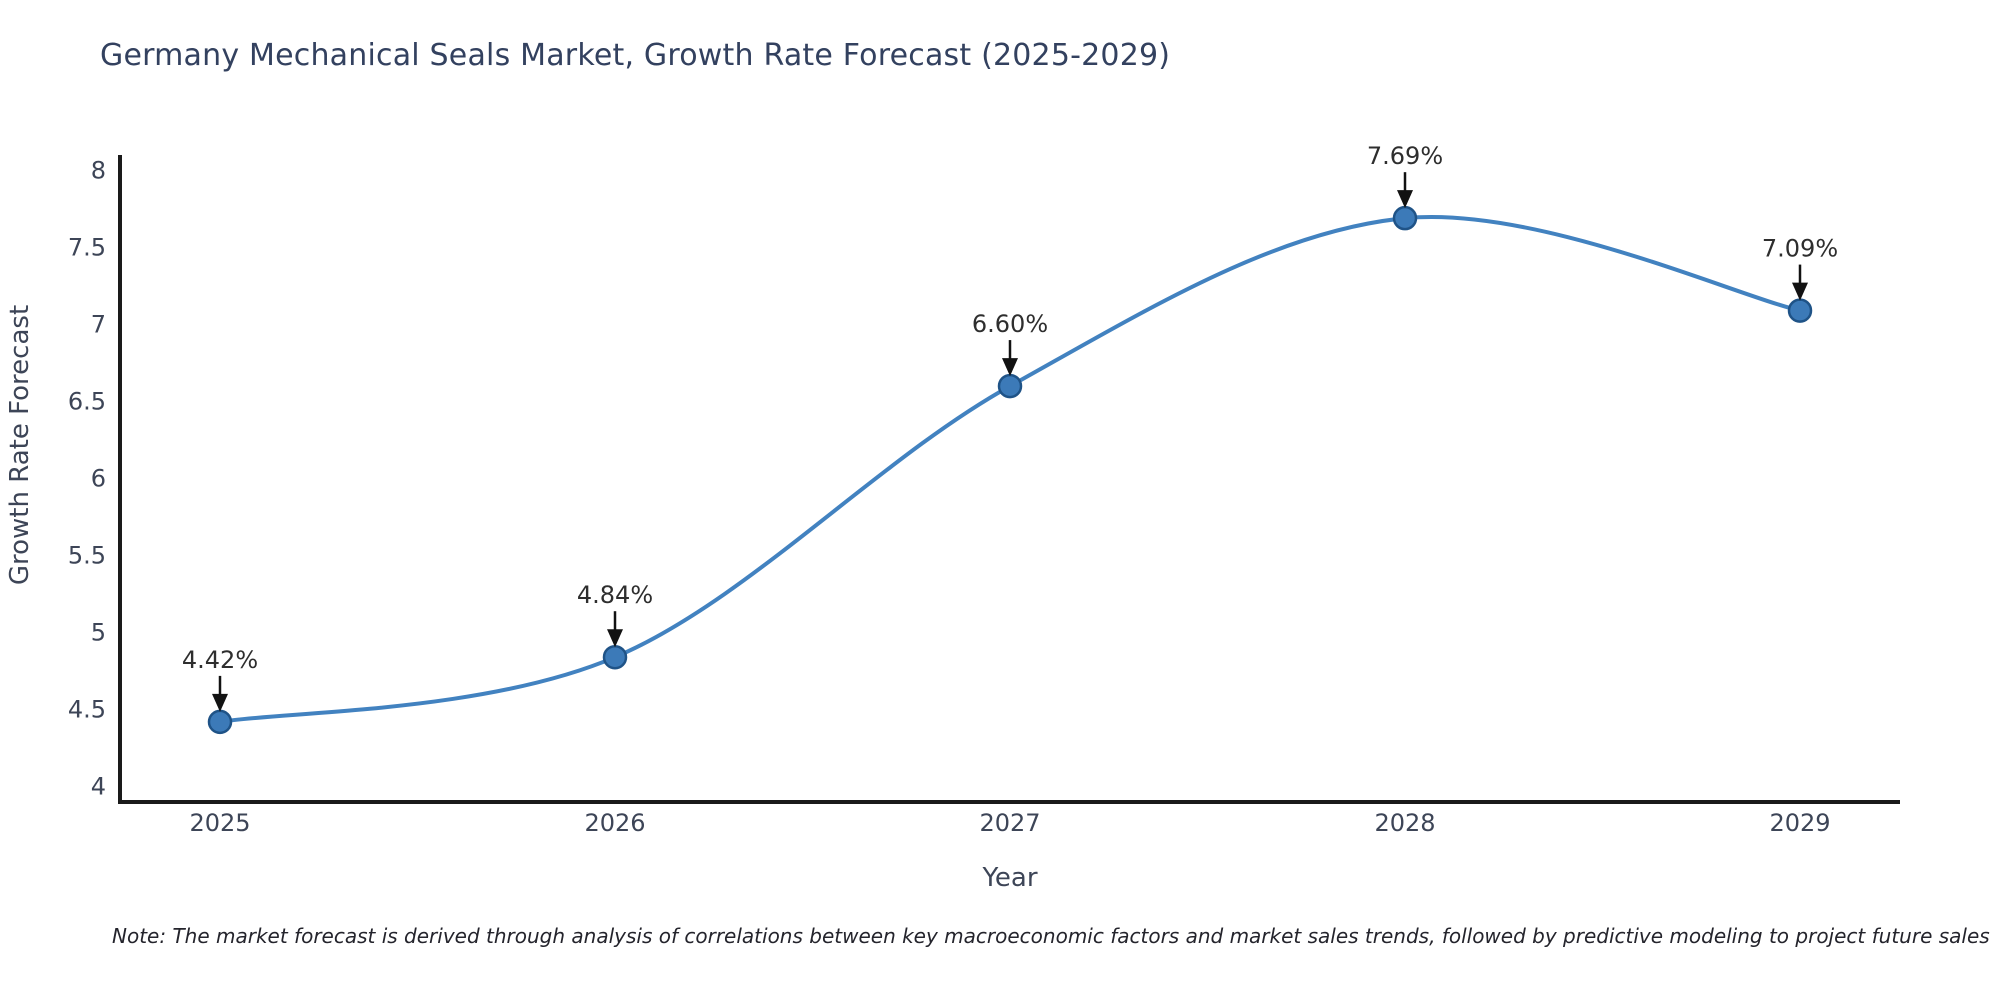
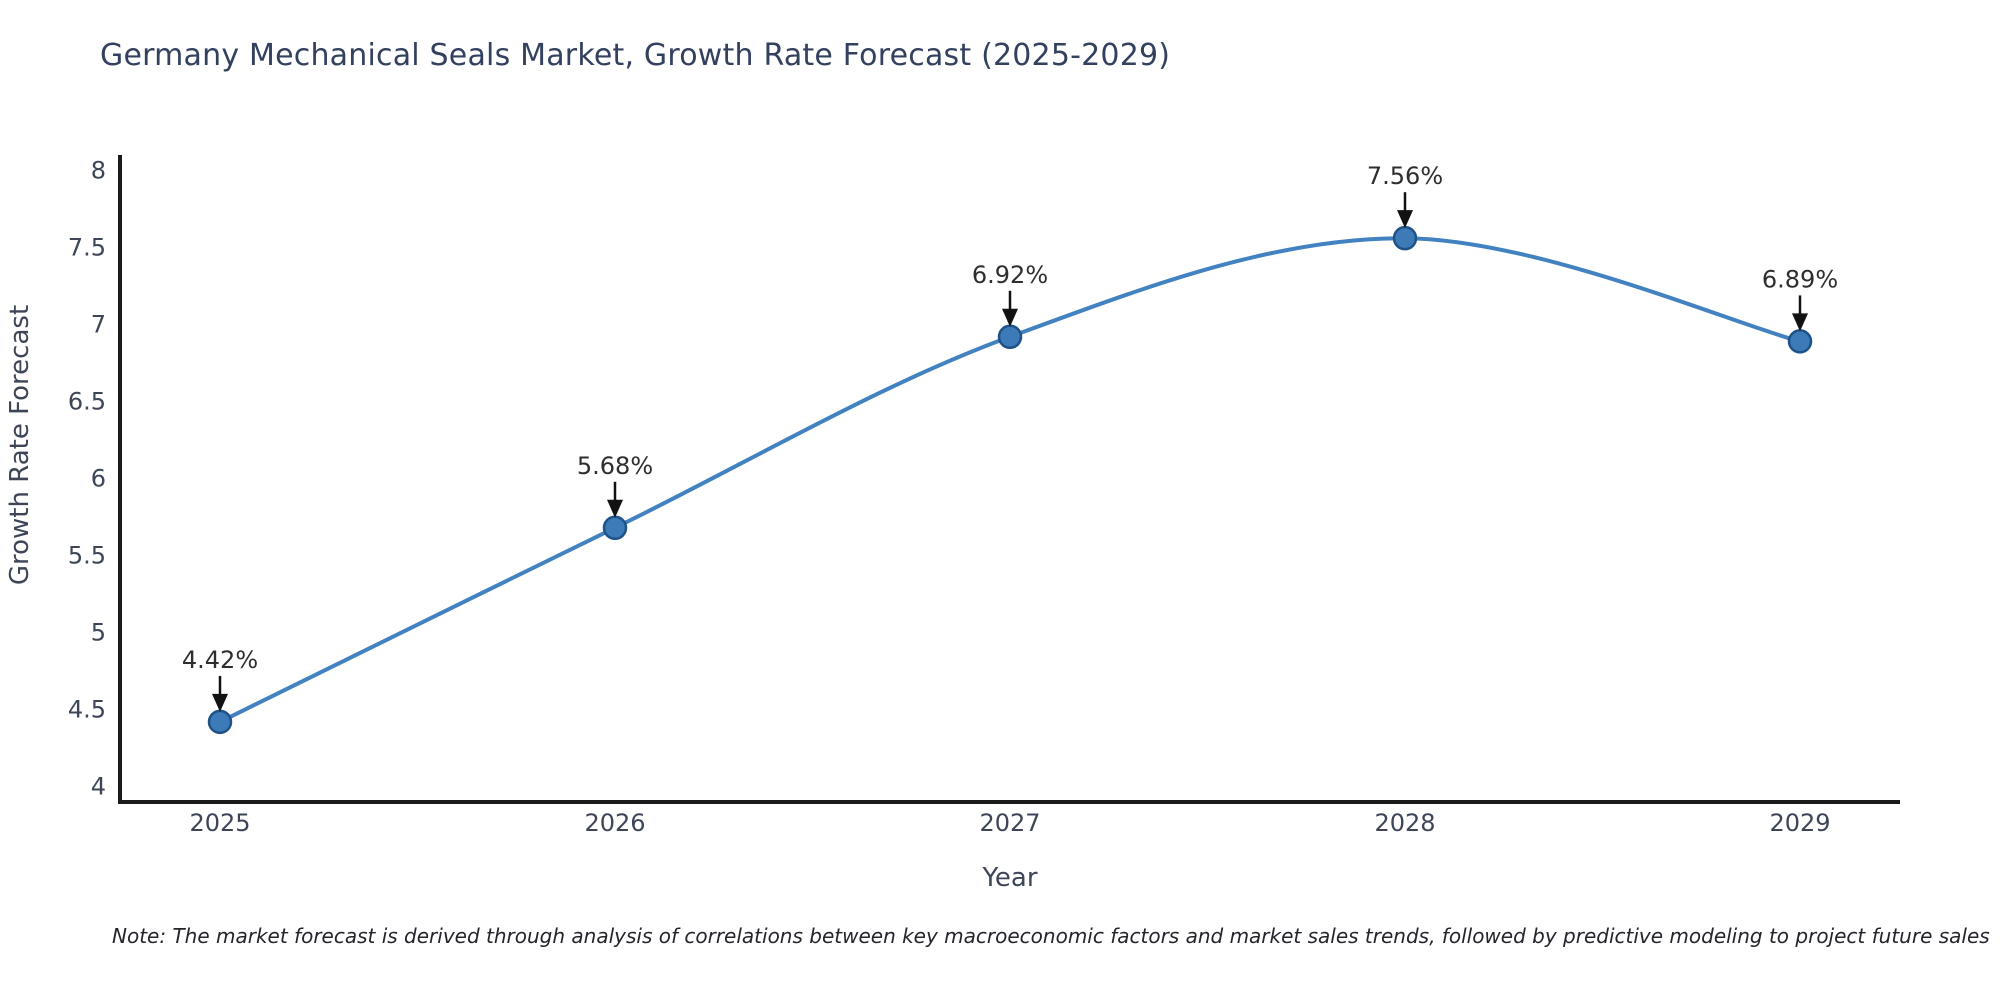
2026: 4.84% -> 5.68%
2027: 6.60% -> 6.92%
2028: 7.69% -> 7.56%
2029: 7.09% -> 6.89%
